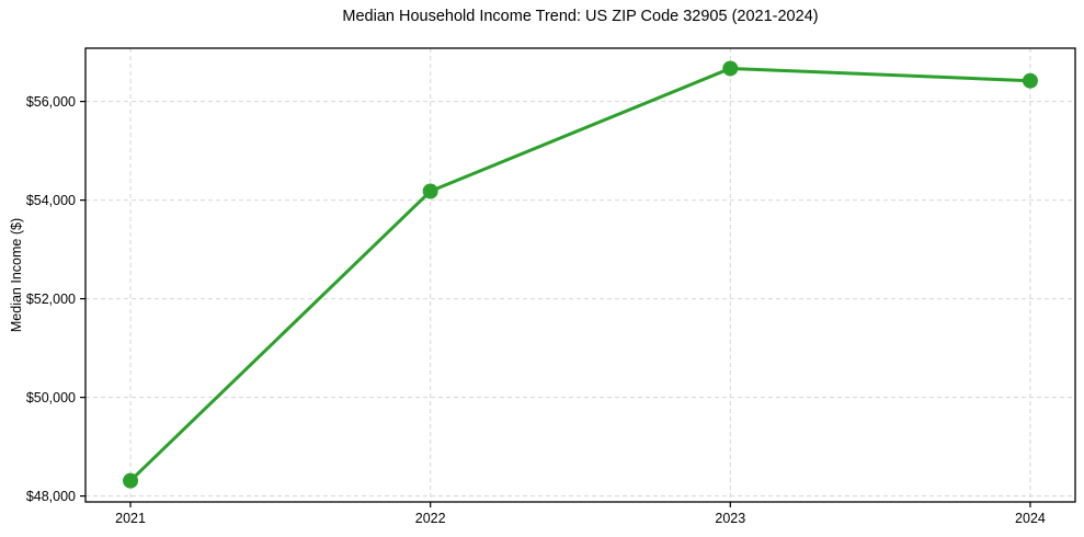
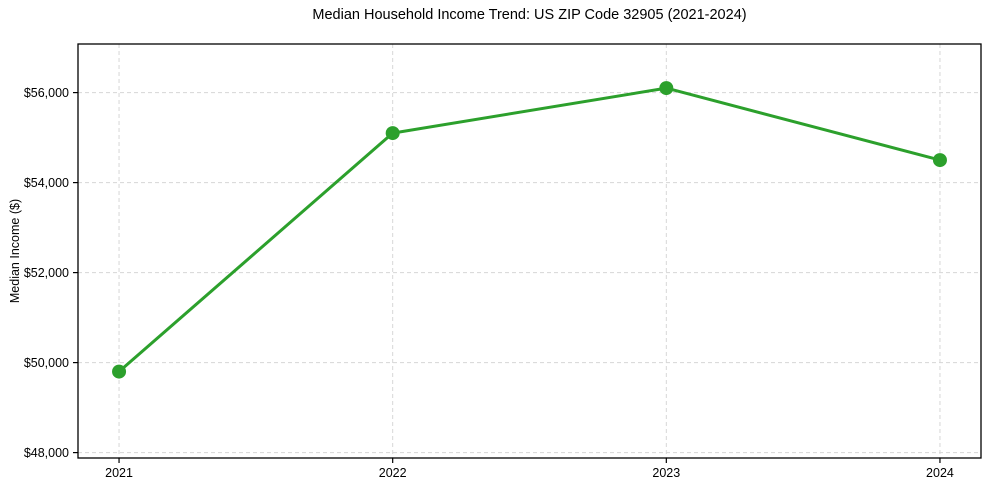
2021: $48300 -> $49800
2022: $54200 -> $55100
2023: $56700 -> $56100
2024: $56400 -> $54500
